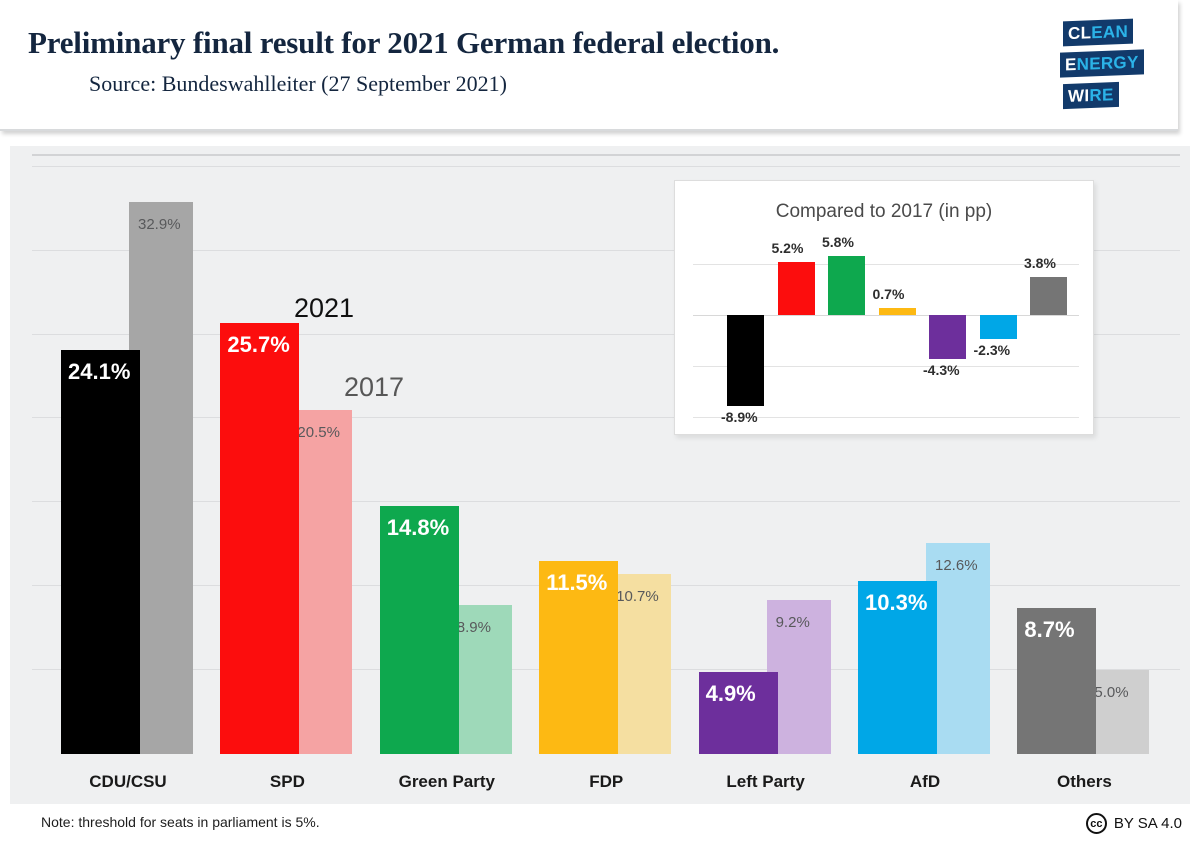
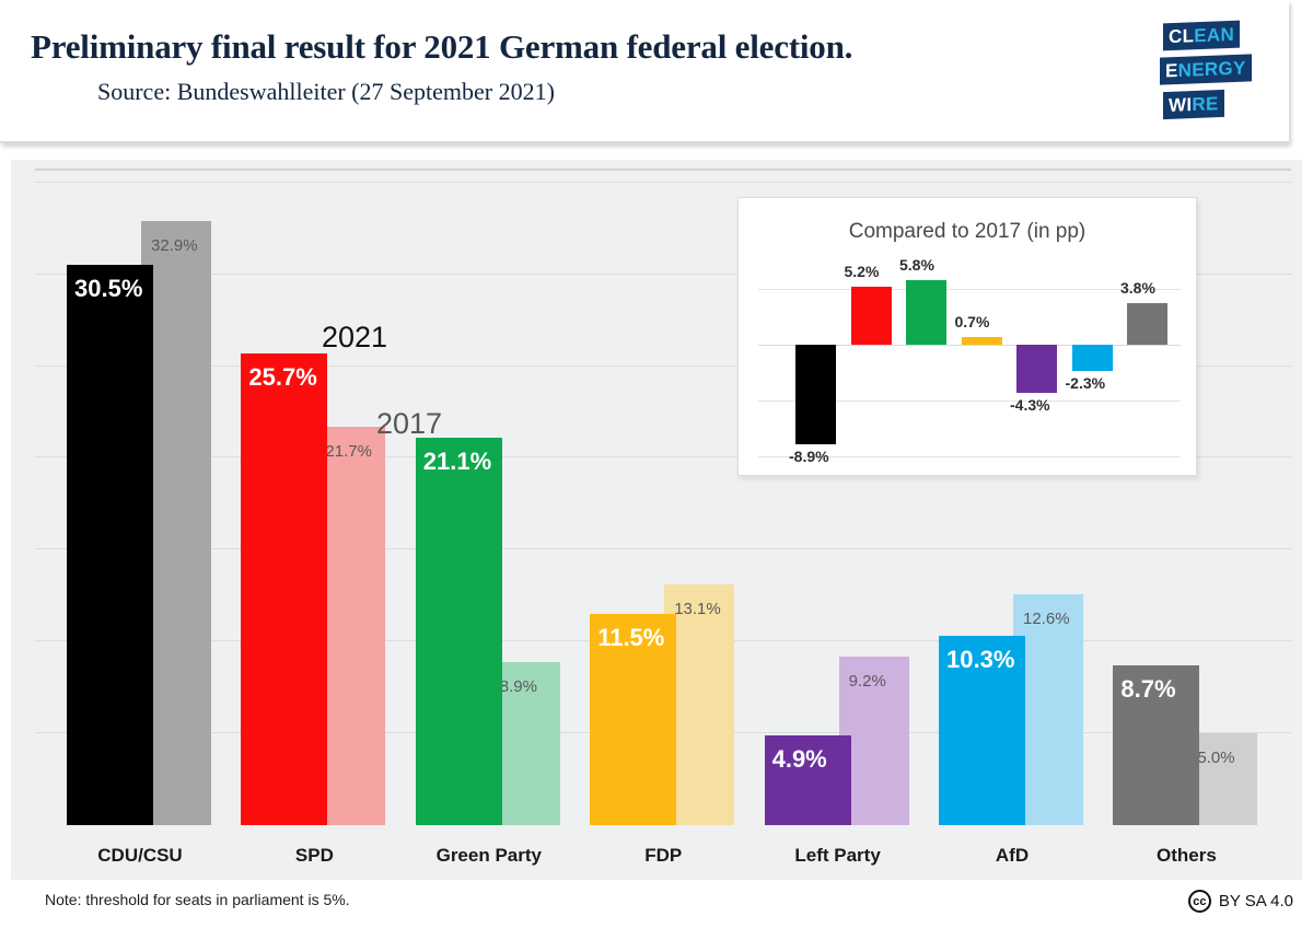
2021/CDU/CSU: 24.1% -> 30.5%
2017/SPD: 20.5% -> 21.7%
2021/Green Party: 14.8% -> 21.1%
2017/FDP: 10.7% -> 13.1%
